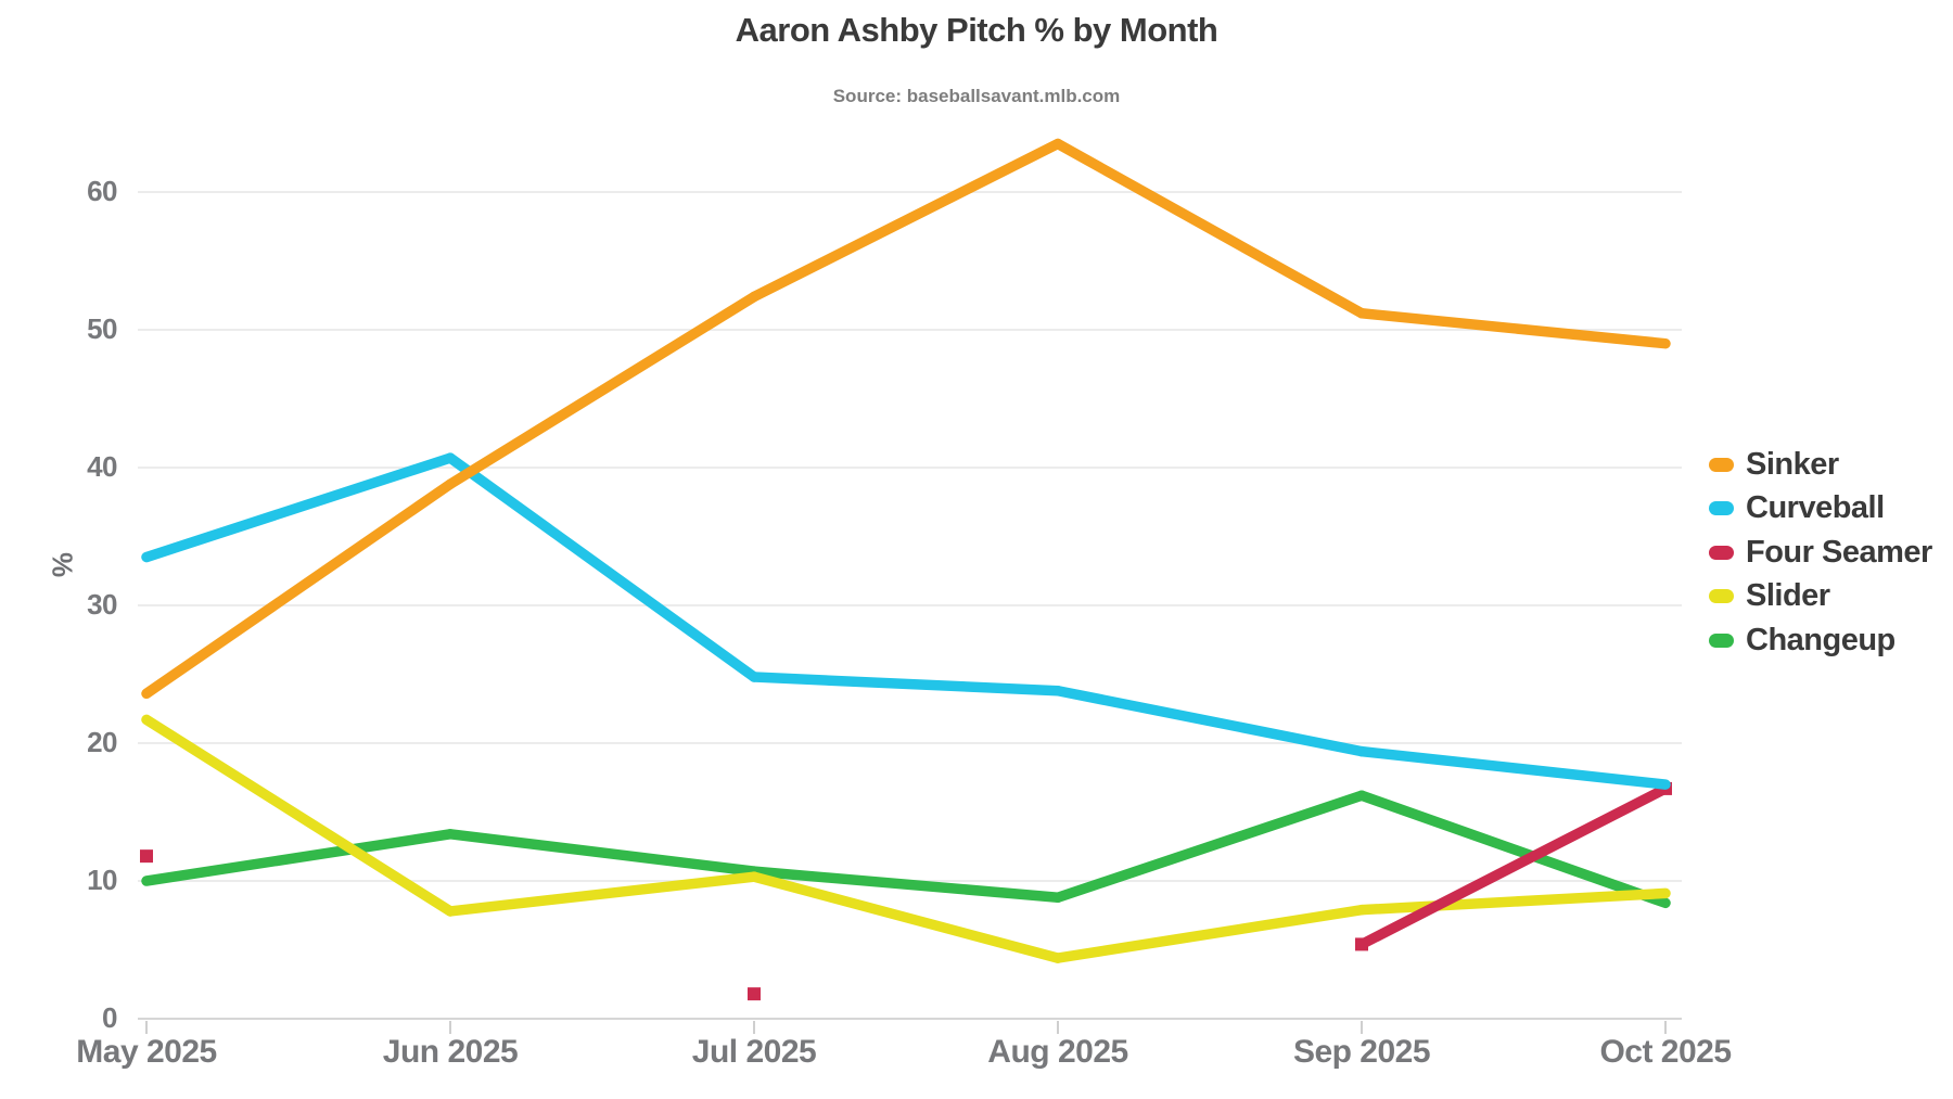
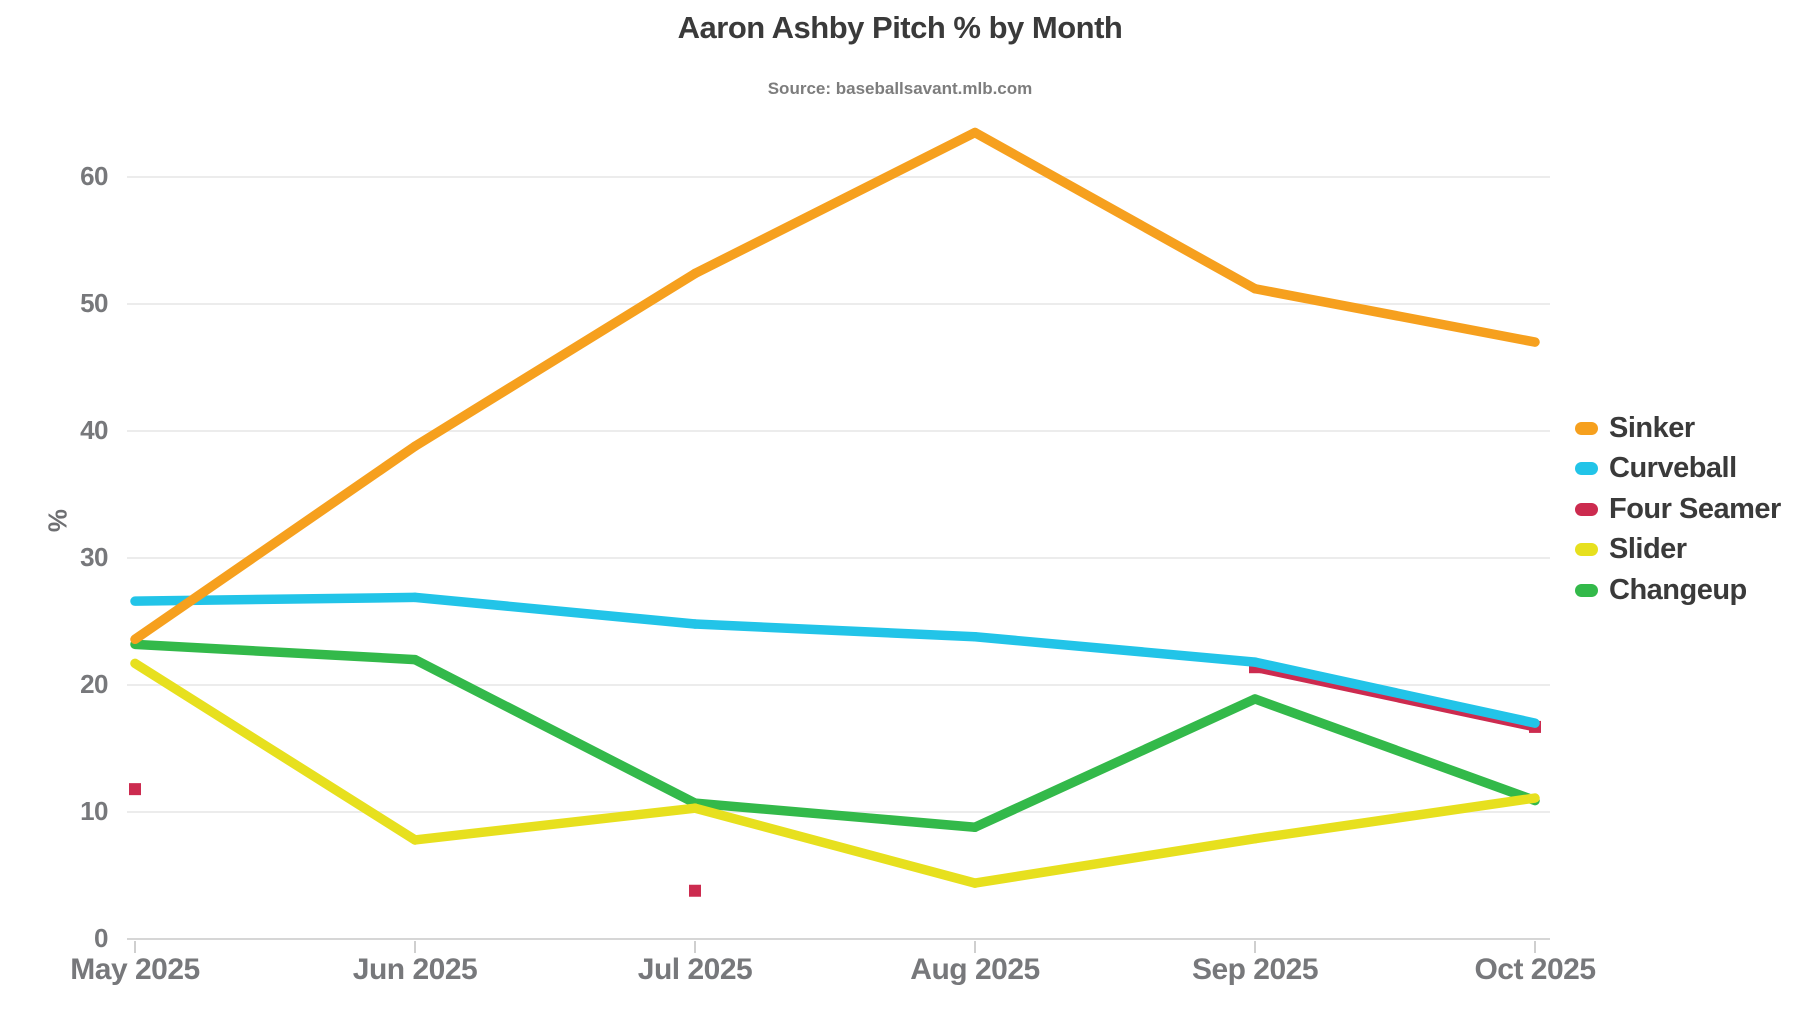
Curveball/May 2025: 33.5 -> 26.6
Changeup/May 2025: 10.0 -> 23.2
Curveball/Jun 2025: 40.7 -> 26.9
Changeup/Jun 2025: 13.4 -> 22.0
Four Seamer/Jul 2025: 1.8 -> 3.8
Curveball/Sep 2025: 19.4 -> 21.8
Four Seamer/Sep 2025: 5.4 -> 21.4
Changeup/Sep 2025: 16.2 -> 18.9
Sinker/Oct 2025: 49.0 -> 47.0
Slider/Oct 2025: 9.1 -> 11.1
Changeup/Oct 2025: 8.4 -> 10.9
